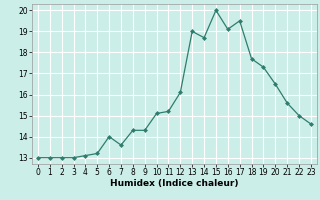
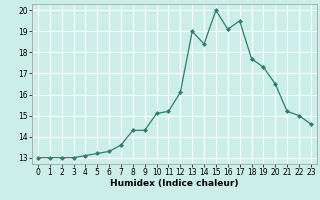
6: 14.0 -> 13.3
14: 18.7 -> 18.4
21: 15.6 -> 15.2
